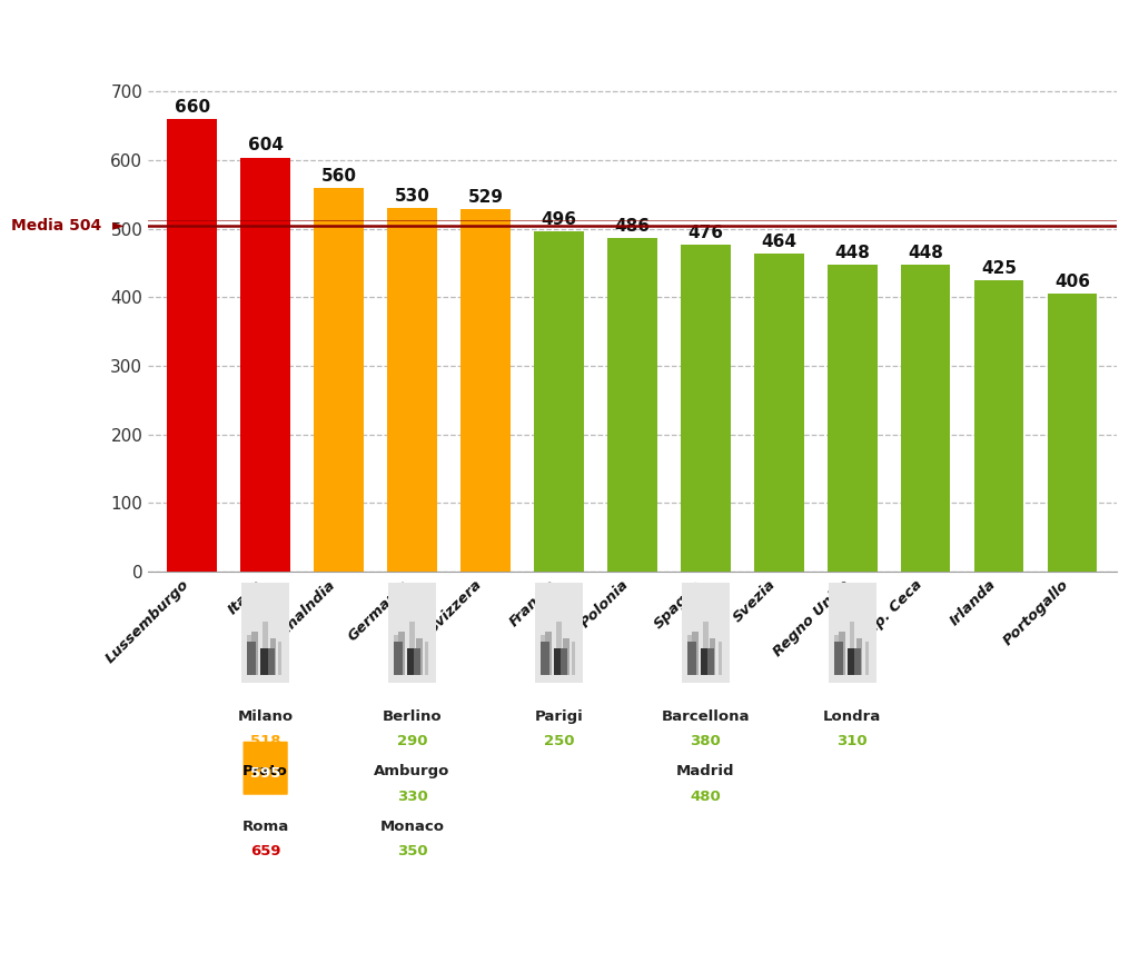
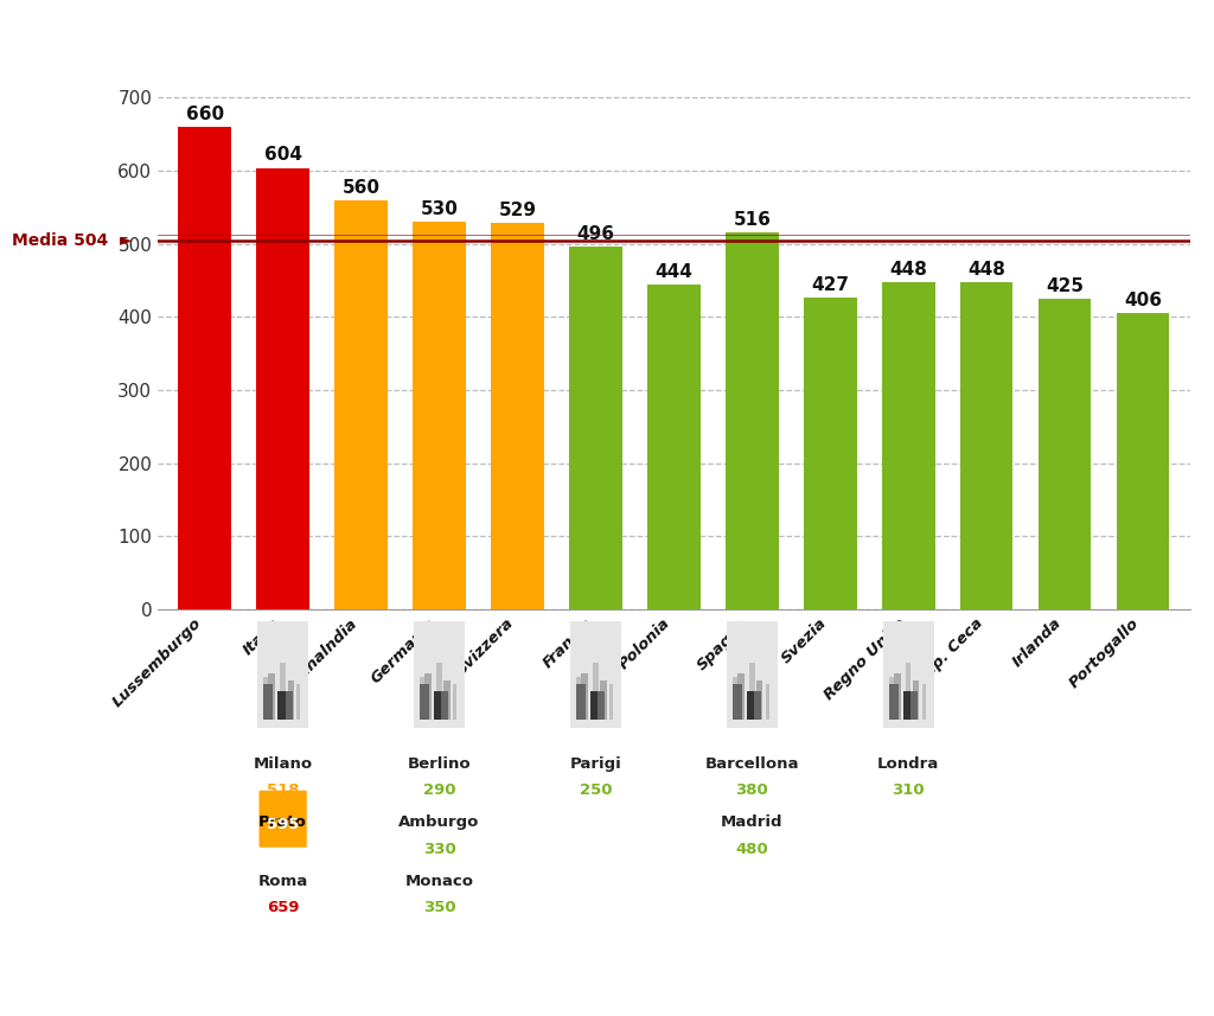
Polonia: 486 -> 444
Spagna: 476 -> 516
Svezia: 464 -> 427
